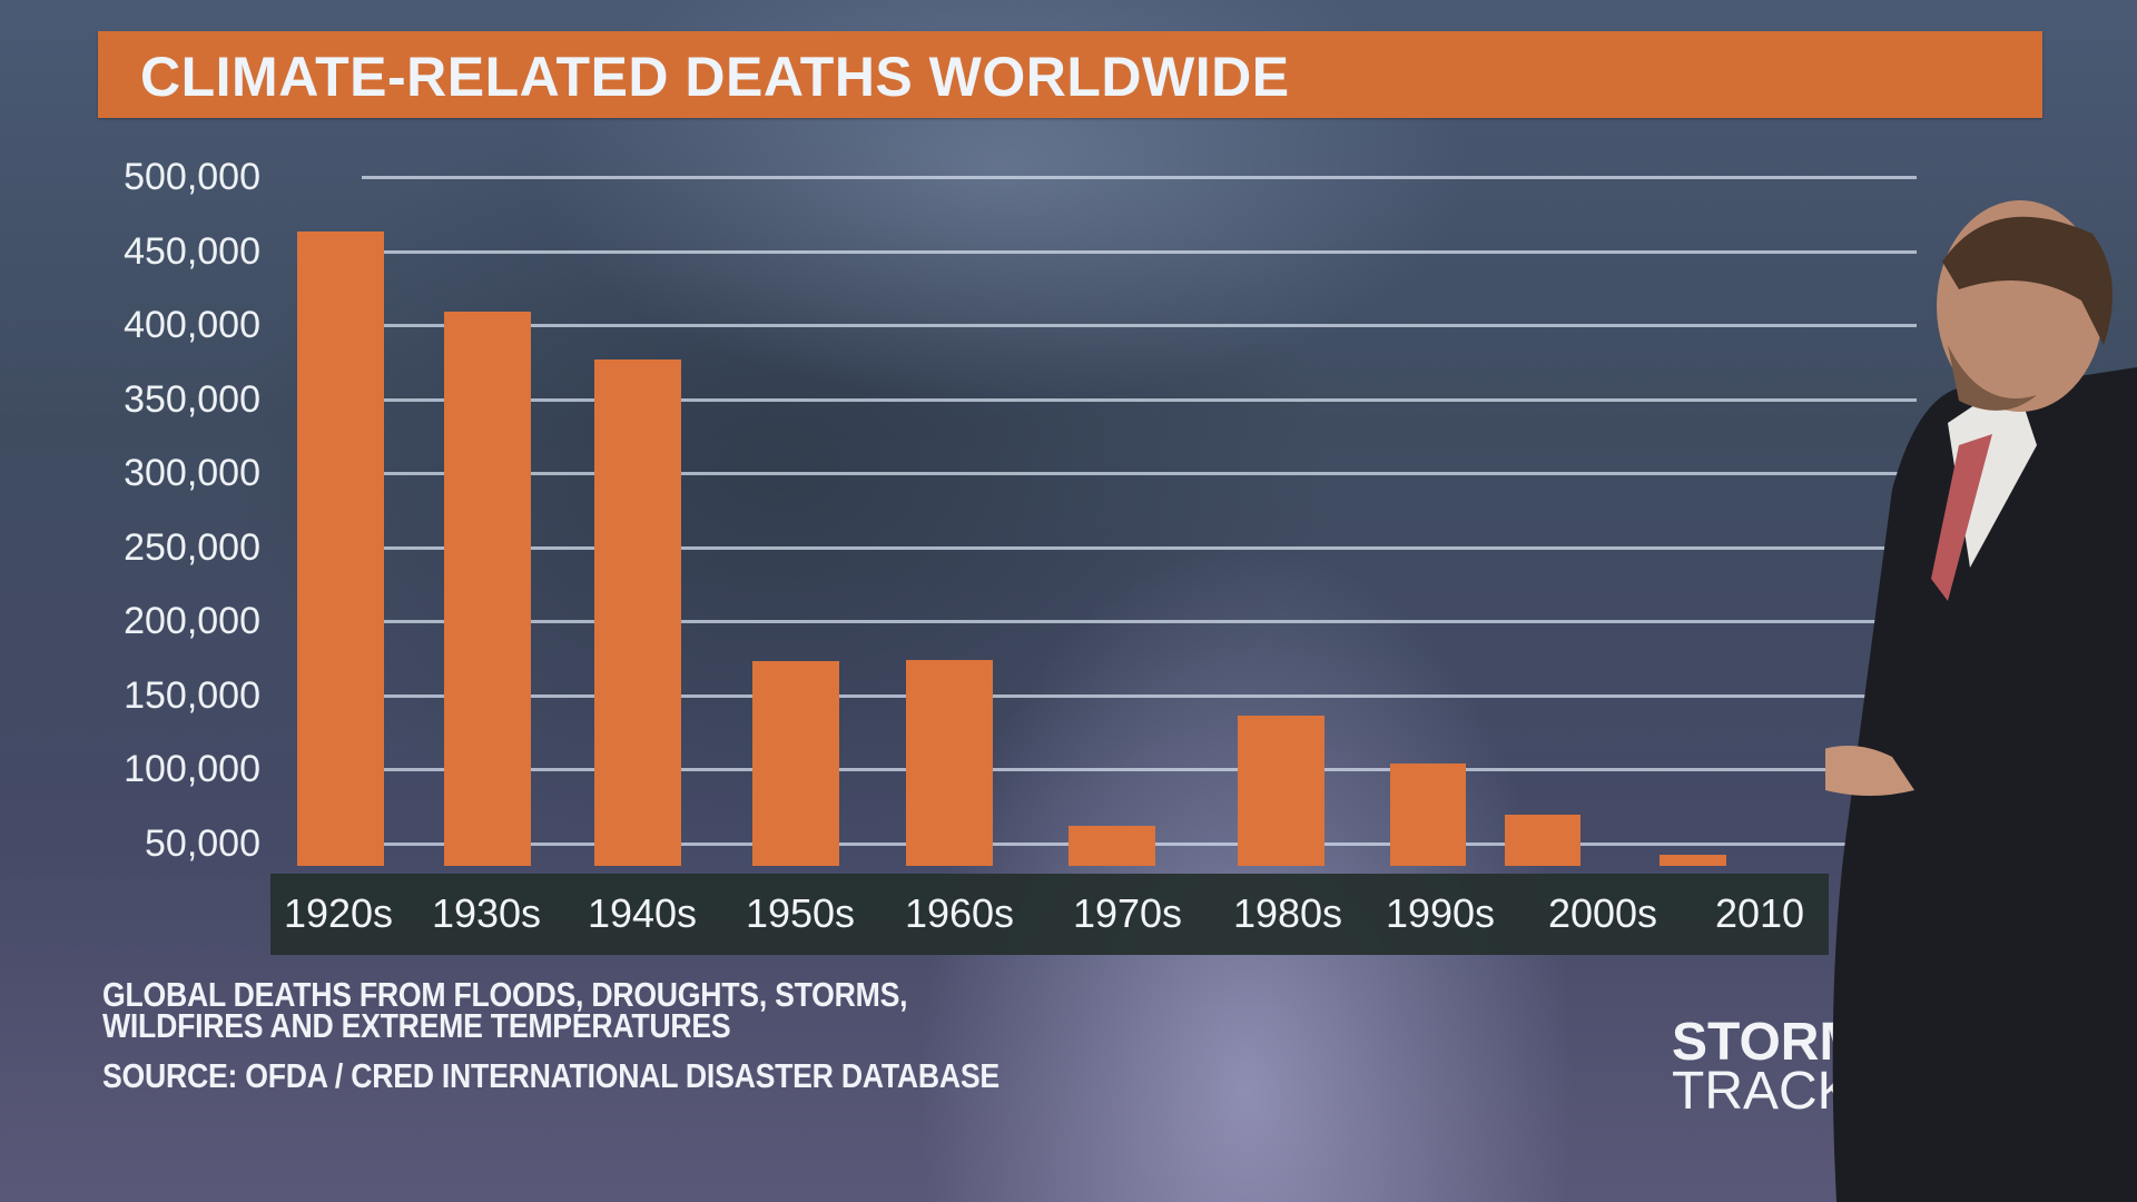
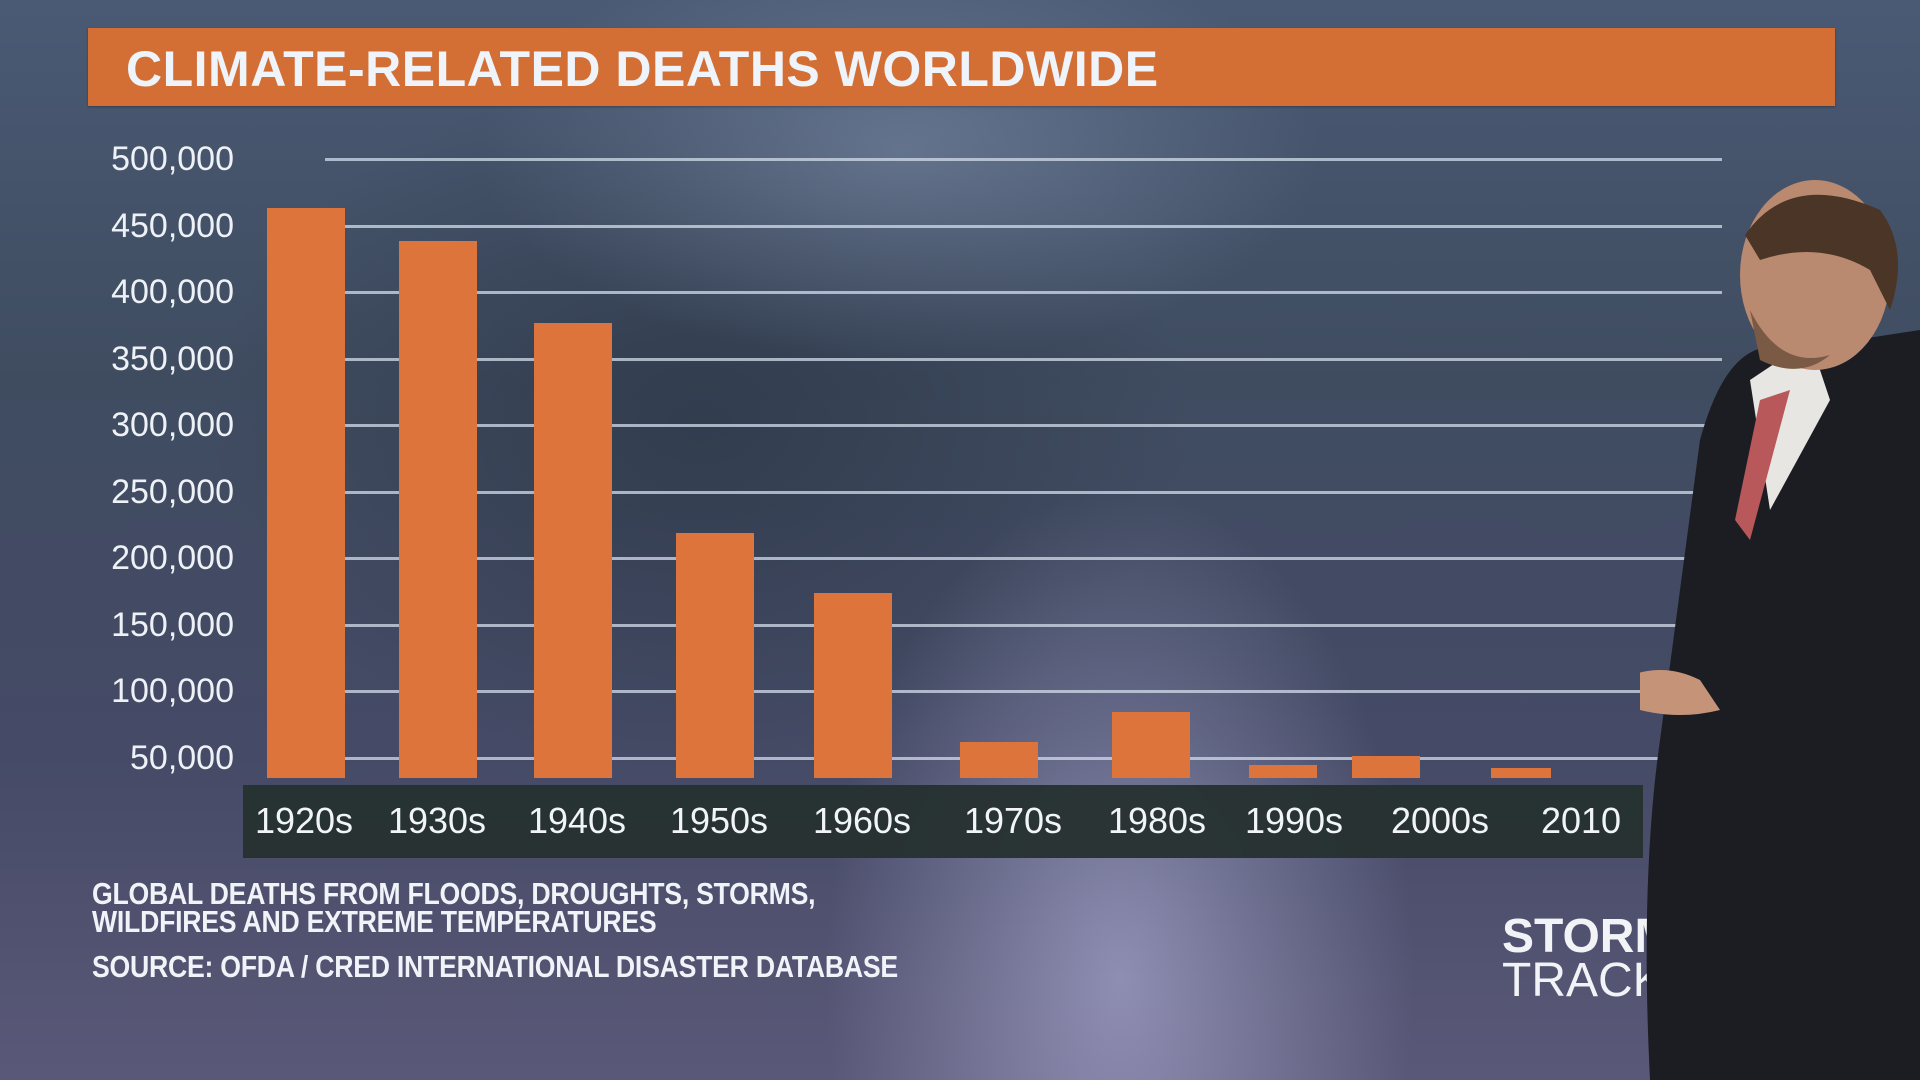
1930s: 409000 -> 438000
1950s: 173000 -> 219000
1980s: 136000 -> 84000
1990s: 104000 -> 44000
2000s: 69000 -> 51000
